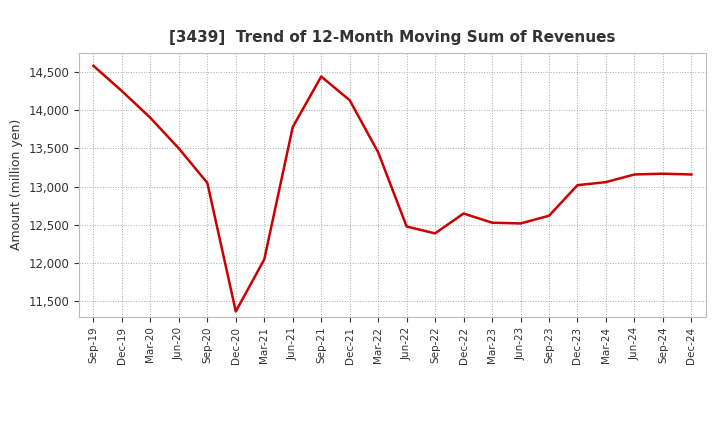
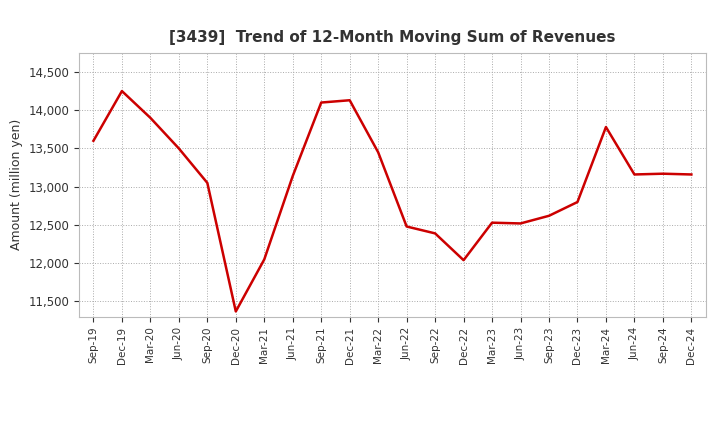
Sep-19: 14,580 -> 13,600
Jun-21: 13,780 -> 13,140
Sep-21: 14,440 -> 14,100
Dec-22: 12,650 -> 12,040
Dec-23: 13,020 -> 12,800
Mar-24: 13,060 -> 13,780
